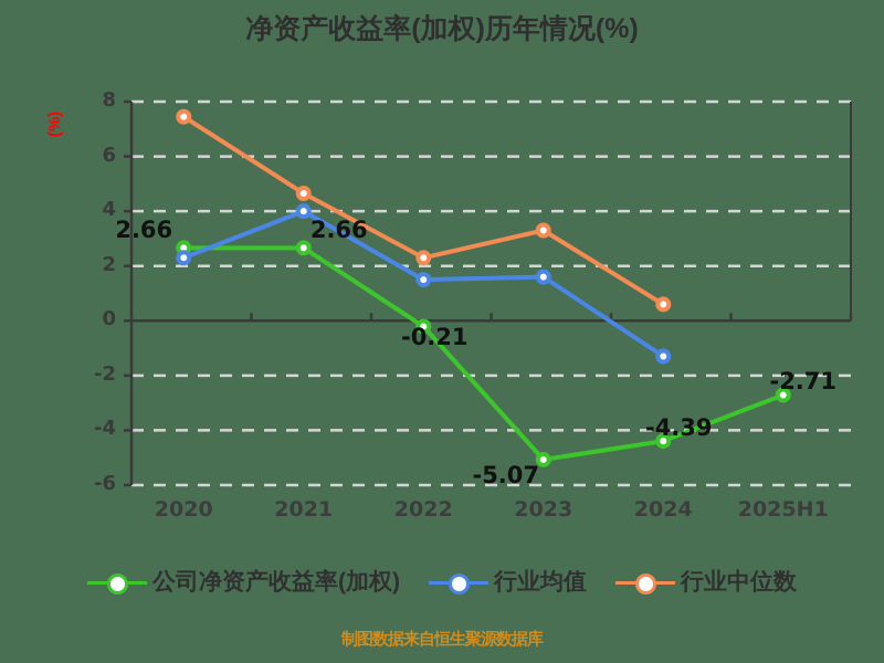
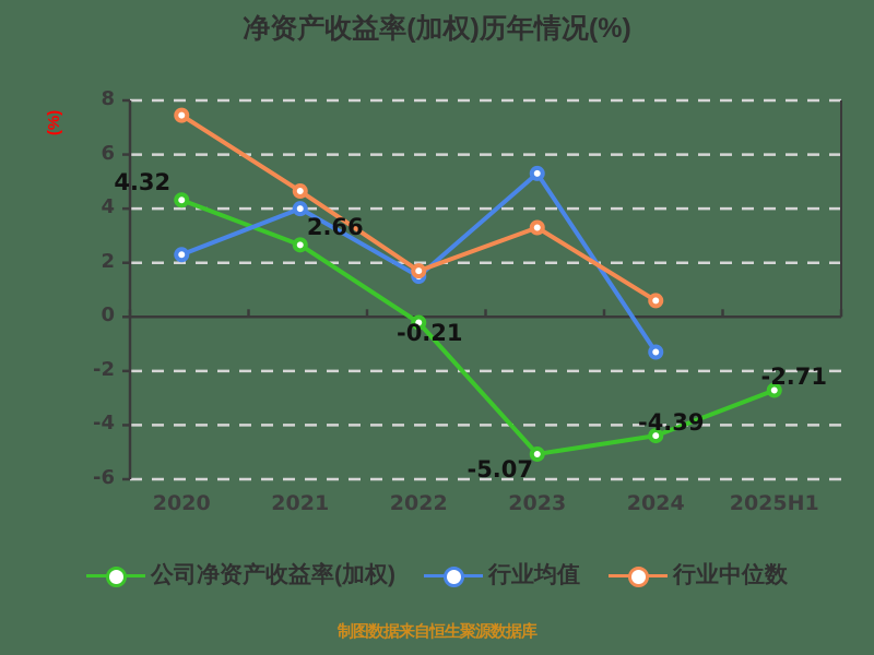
公司净资产收益率(加权)/2020: 2.66 -> 4.32
行业中位数/2022: 2.3 -> 1.7
行业均值/2023: 1.6 -> 5.3
